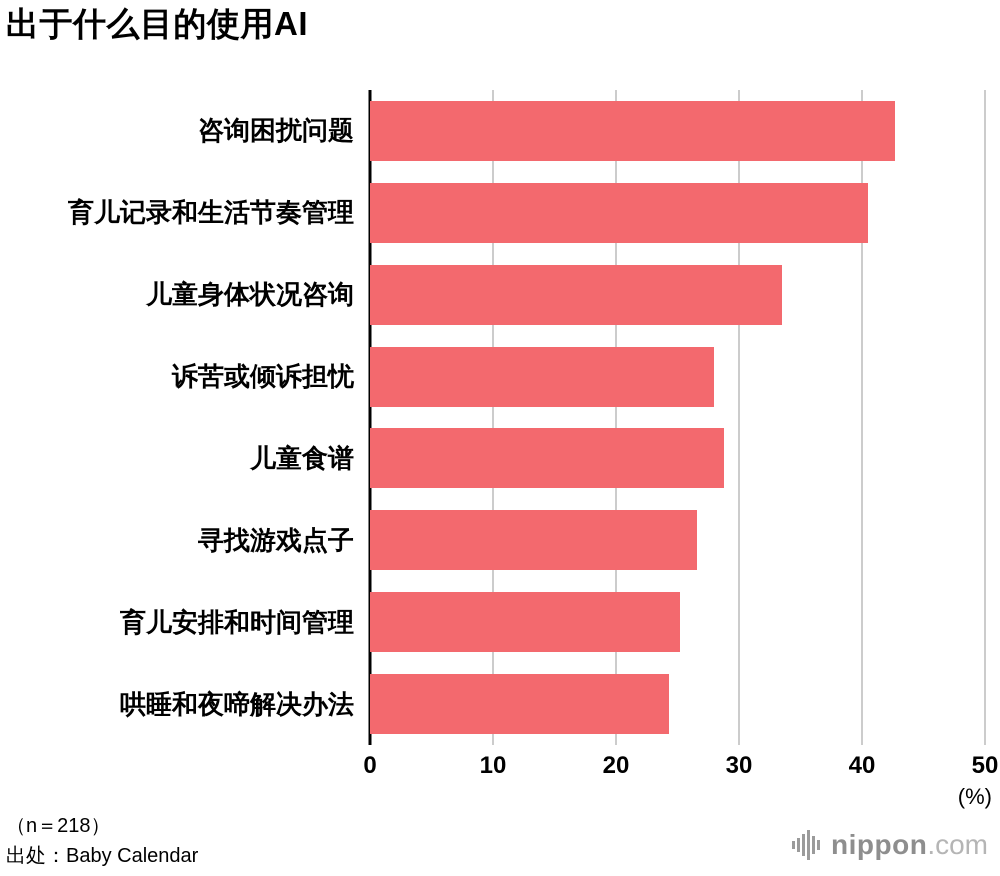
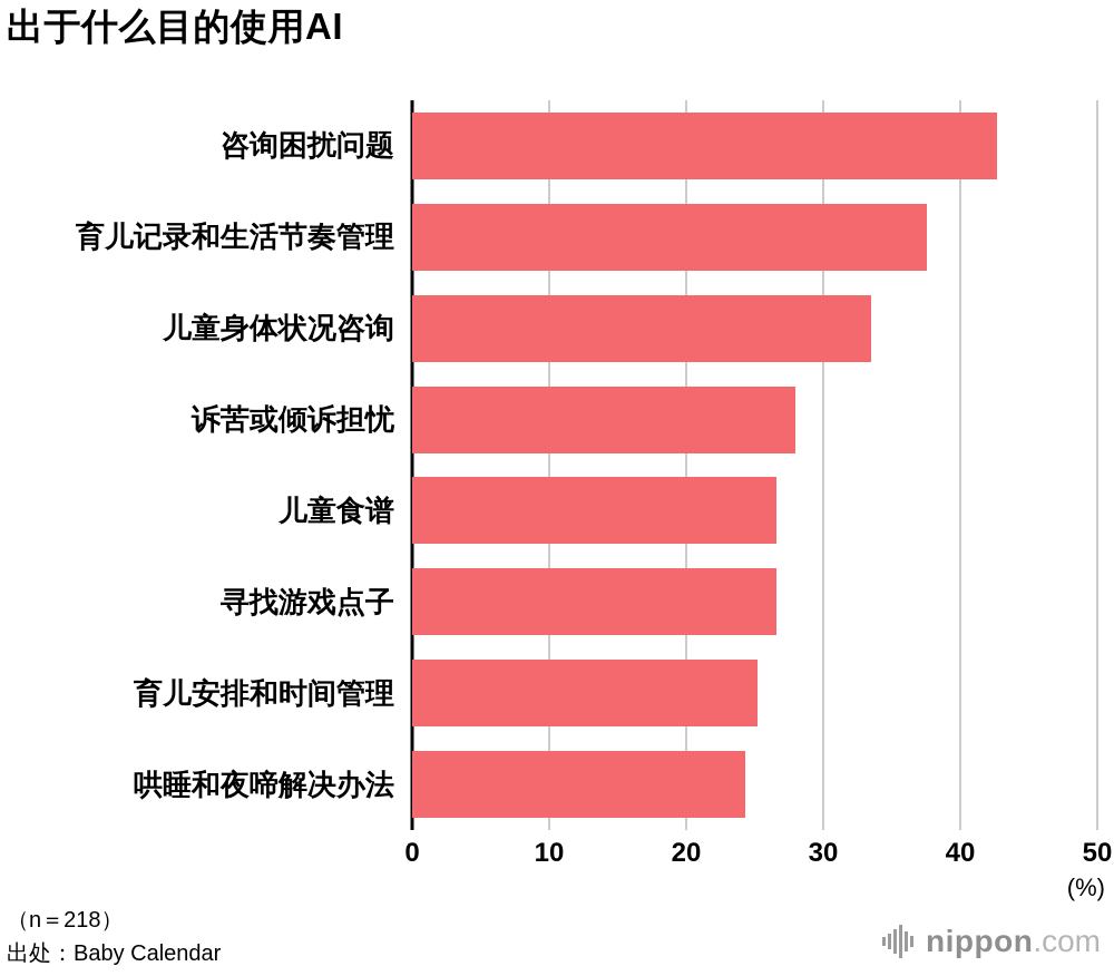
育儿记录和生活节奏管理: 40.5 -> 37.6
儿童食谱: 28.8 -> 26.6
